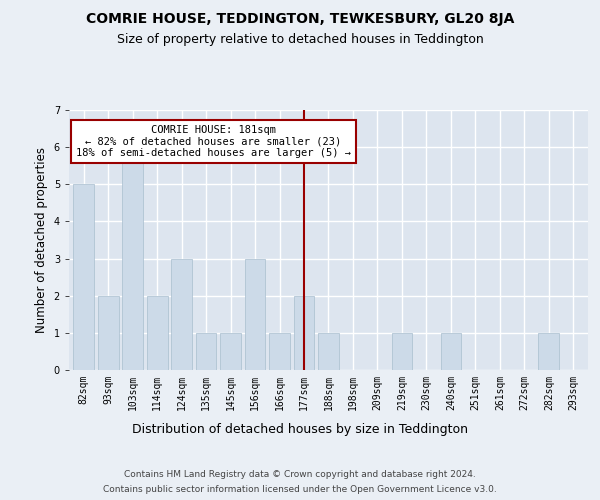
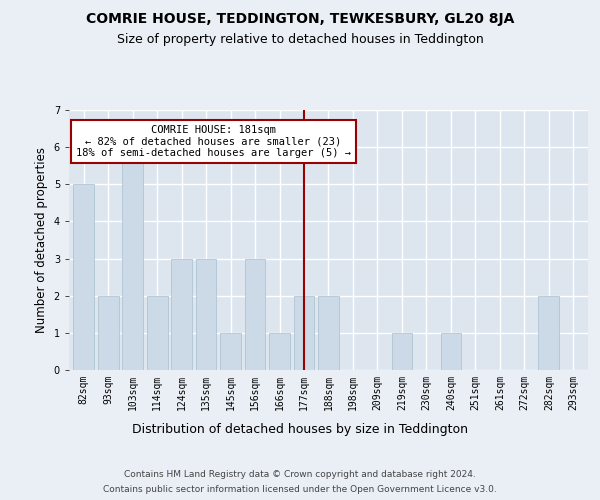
135sqm: 1 -> 3
188sqm: 1 -> 2
282sqm: 1 -> 2
